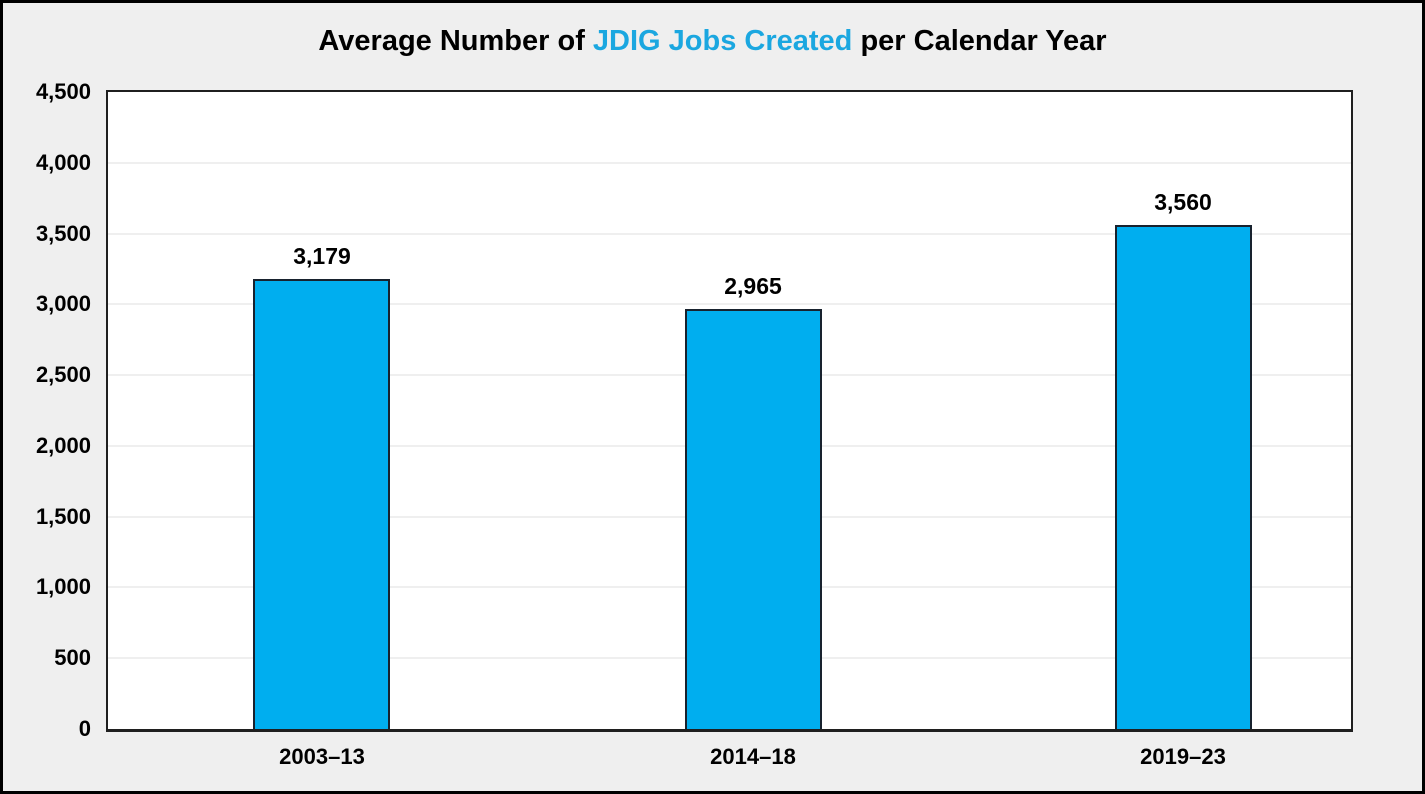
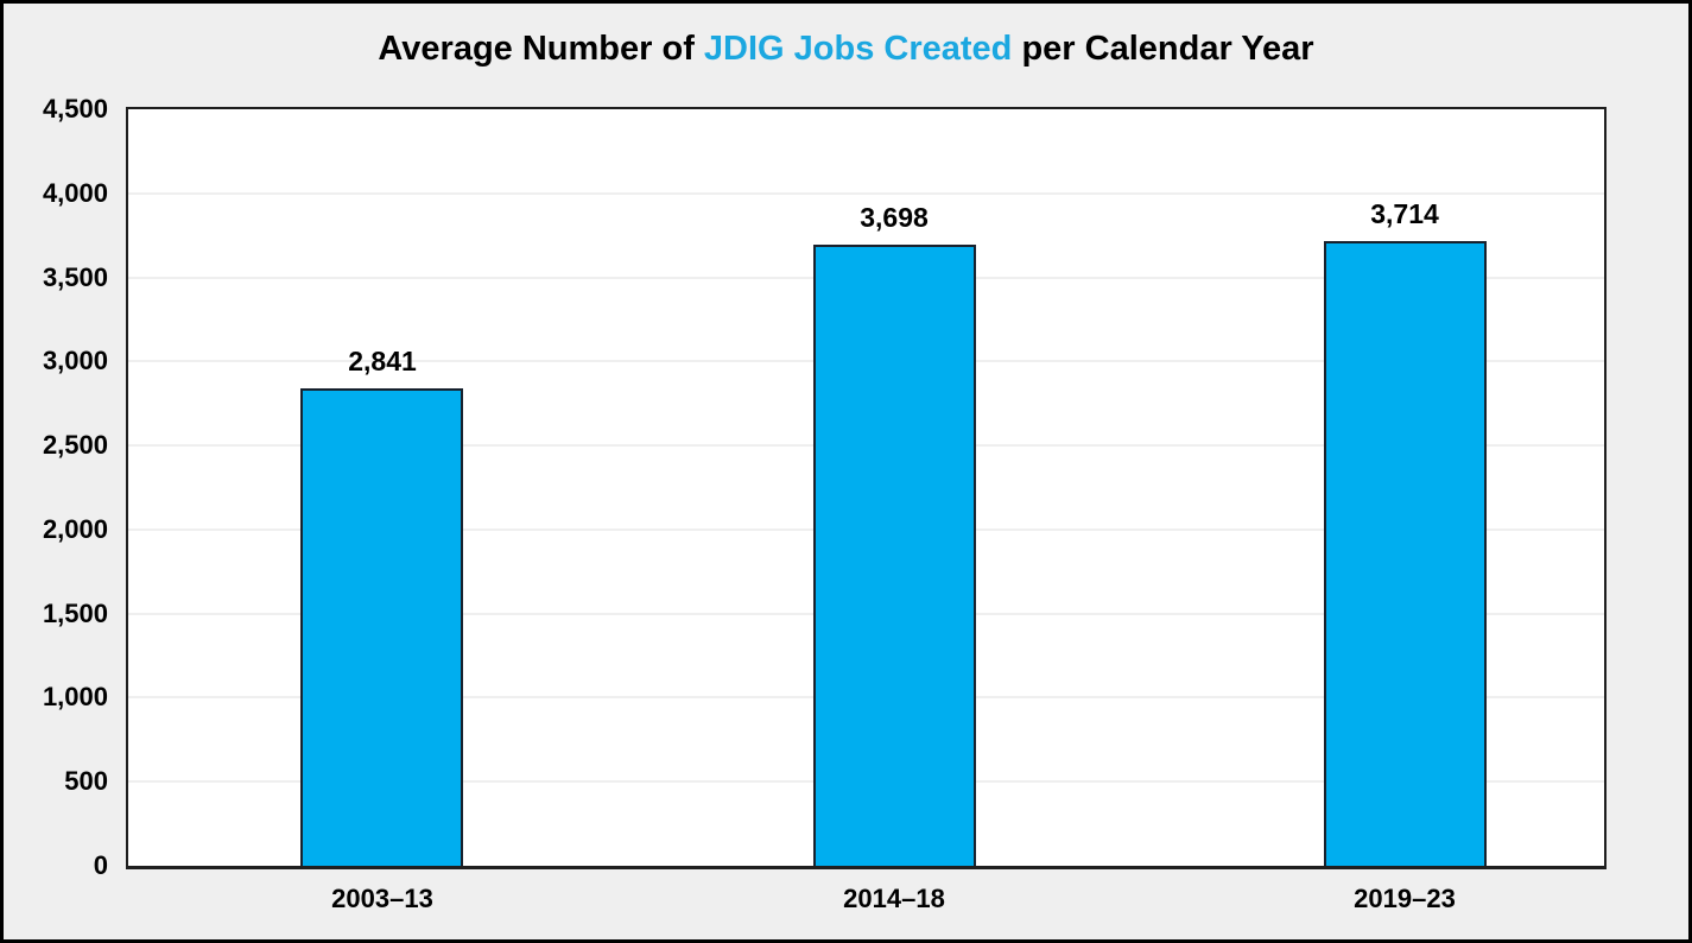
2003–13: 3,179 -> 2,841
2014–18: 2,965 -> 3,698
2019–23: 3,560 -> 3,714
